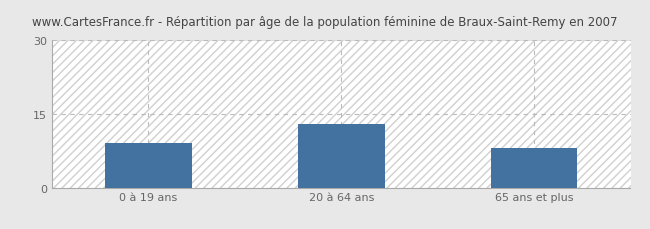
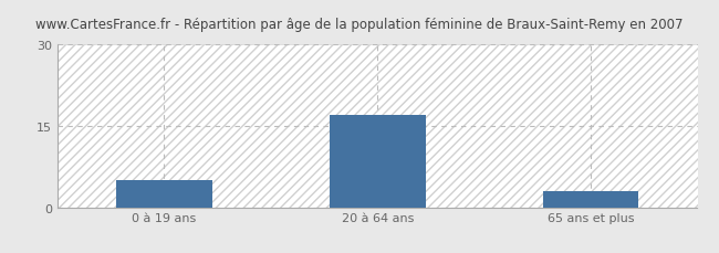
0 à 19 ans: 9 -> 5
20 à 64 ans: 13 -> 17
65 ans et plus: 8 -> 3
